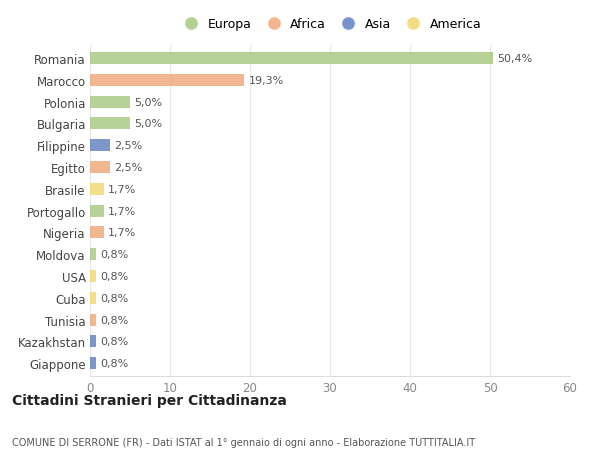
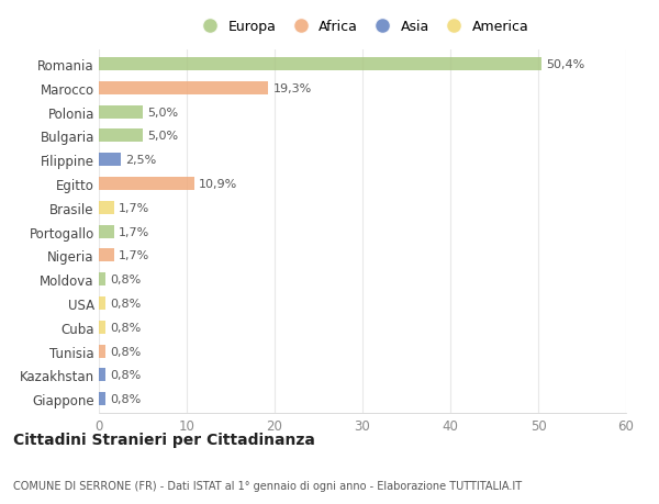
Egitto: 2,5% -> 10,9%
